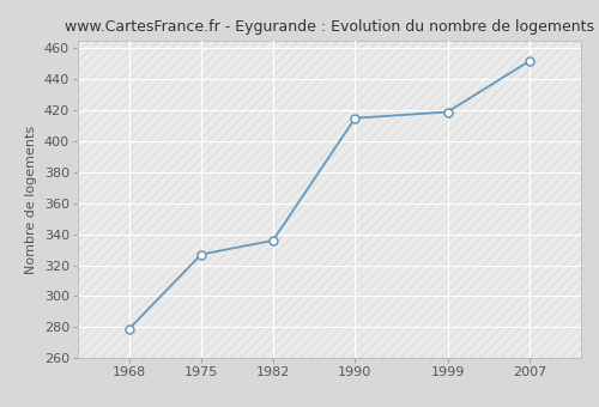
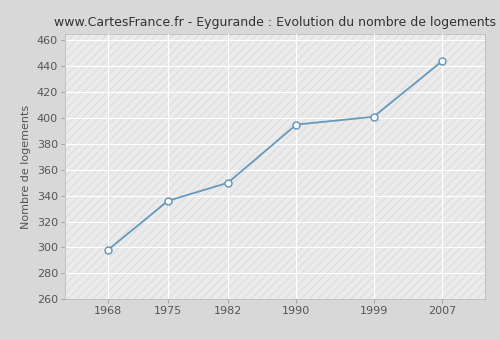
1968: 279 -> 298
1975: 327 -> 336
1982: 336 -> 350
1990: 415 -> 395
1999: 419 -> 401
2007: 452 -> 444
